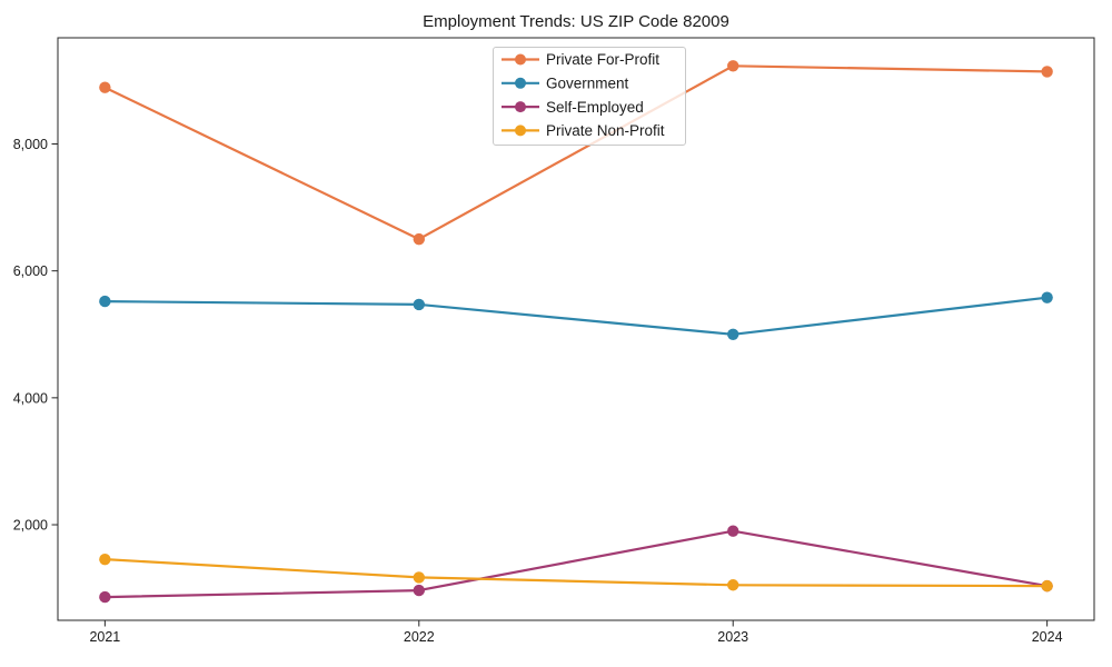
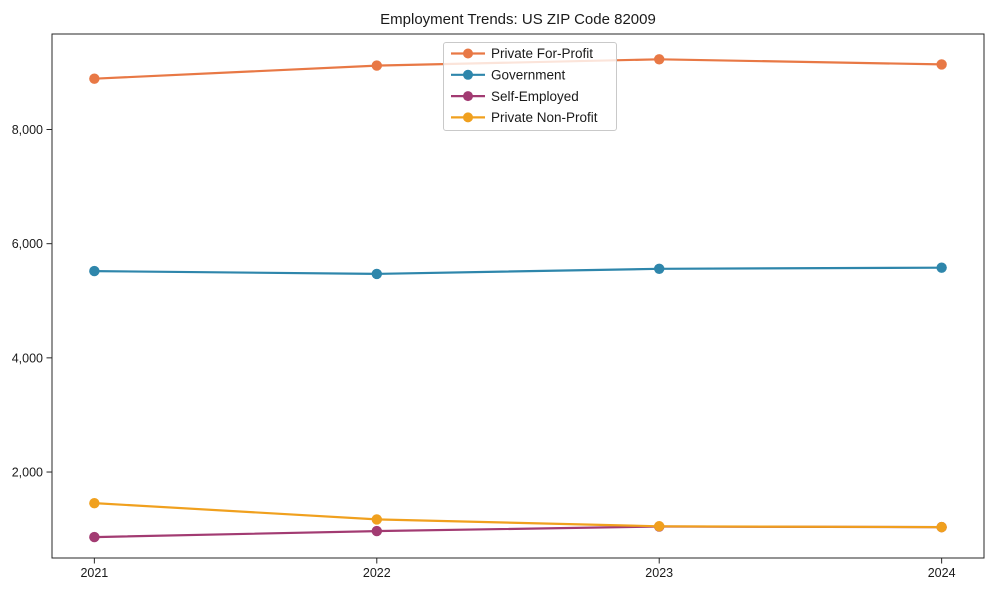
Private For-Profit/2022: 6500 -> 9100
Government/2023: 5000 -> 5600
Self-Employed/2023: 1900 -> 1000
